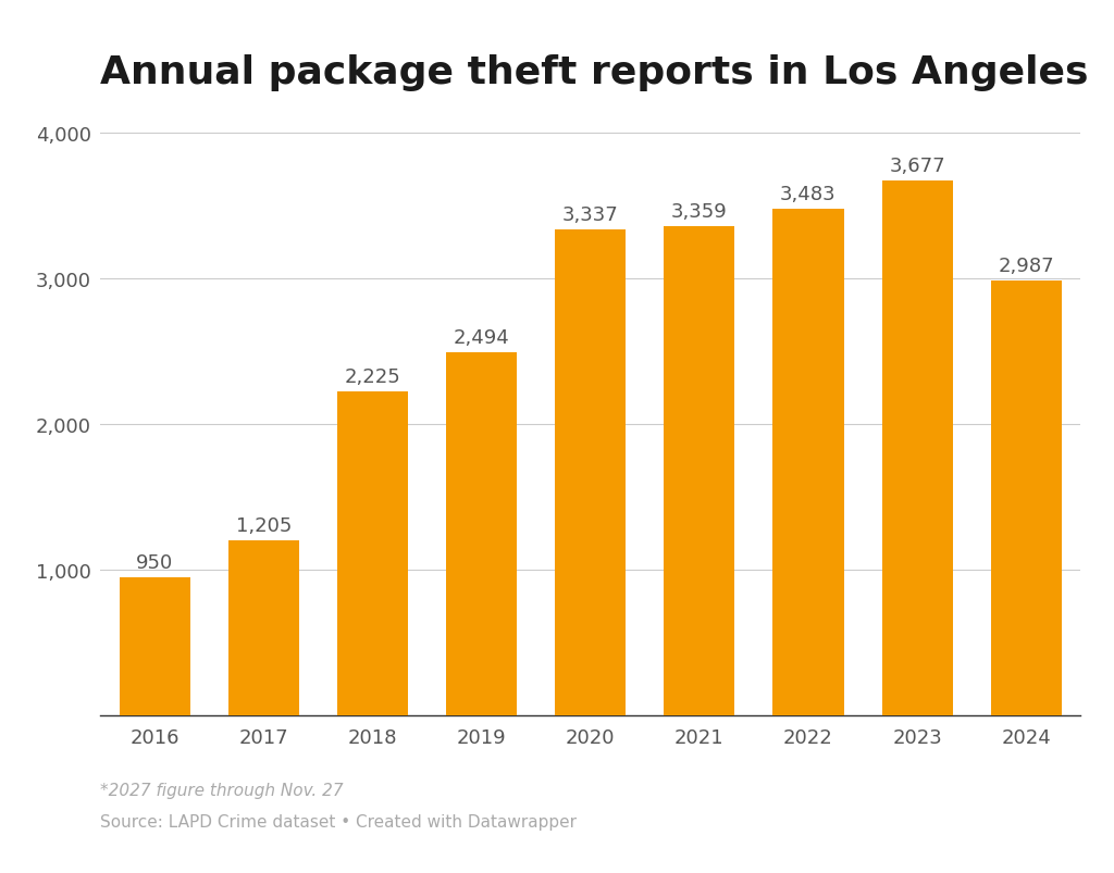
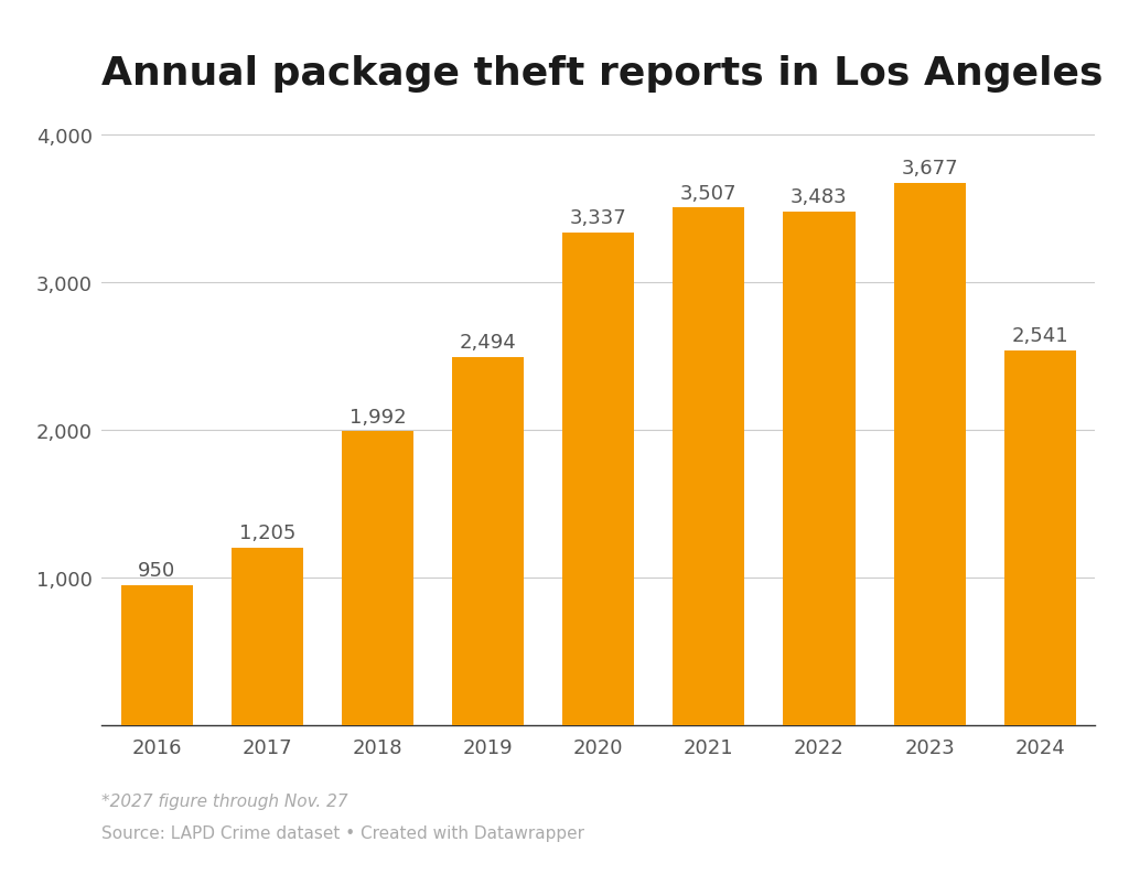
2018: 2,225 -> 1,992
2021: 3,359 -> 3,507
2024: 2,987 -> 2,541
